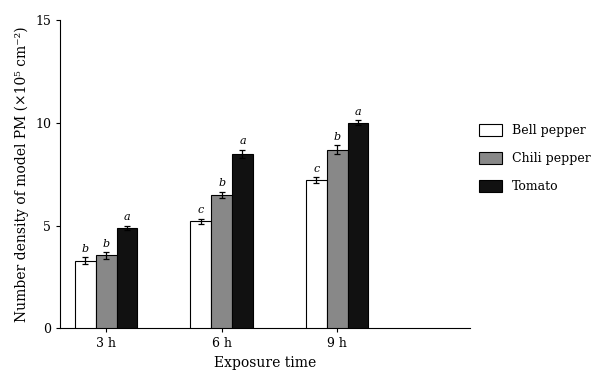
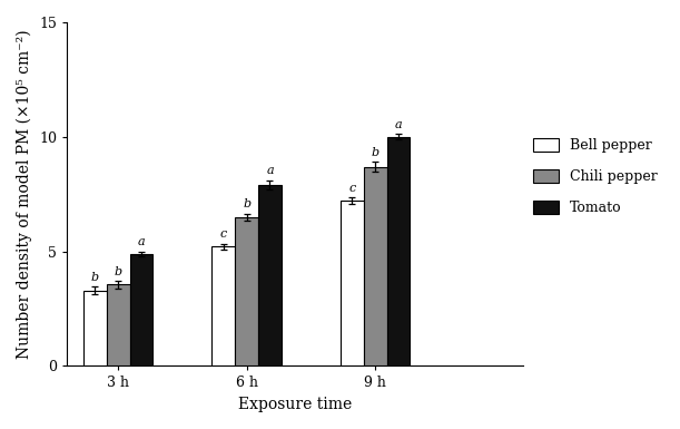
Tomato/6 h: 8.5 -> 7.9
